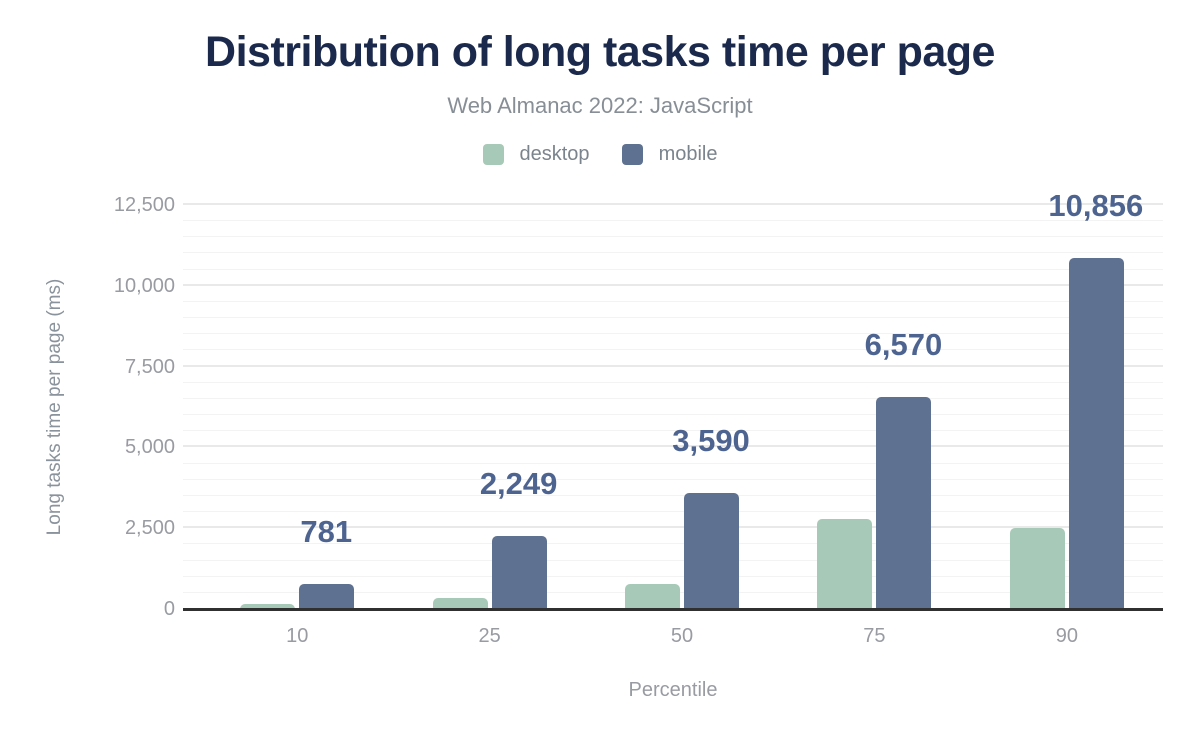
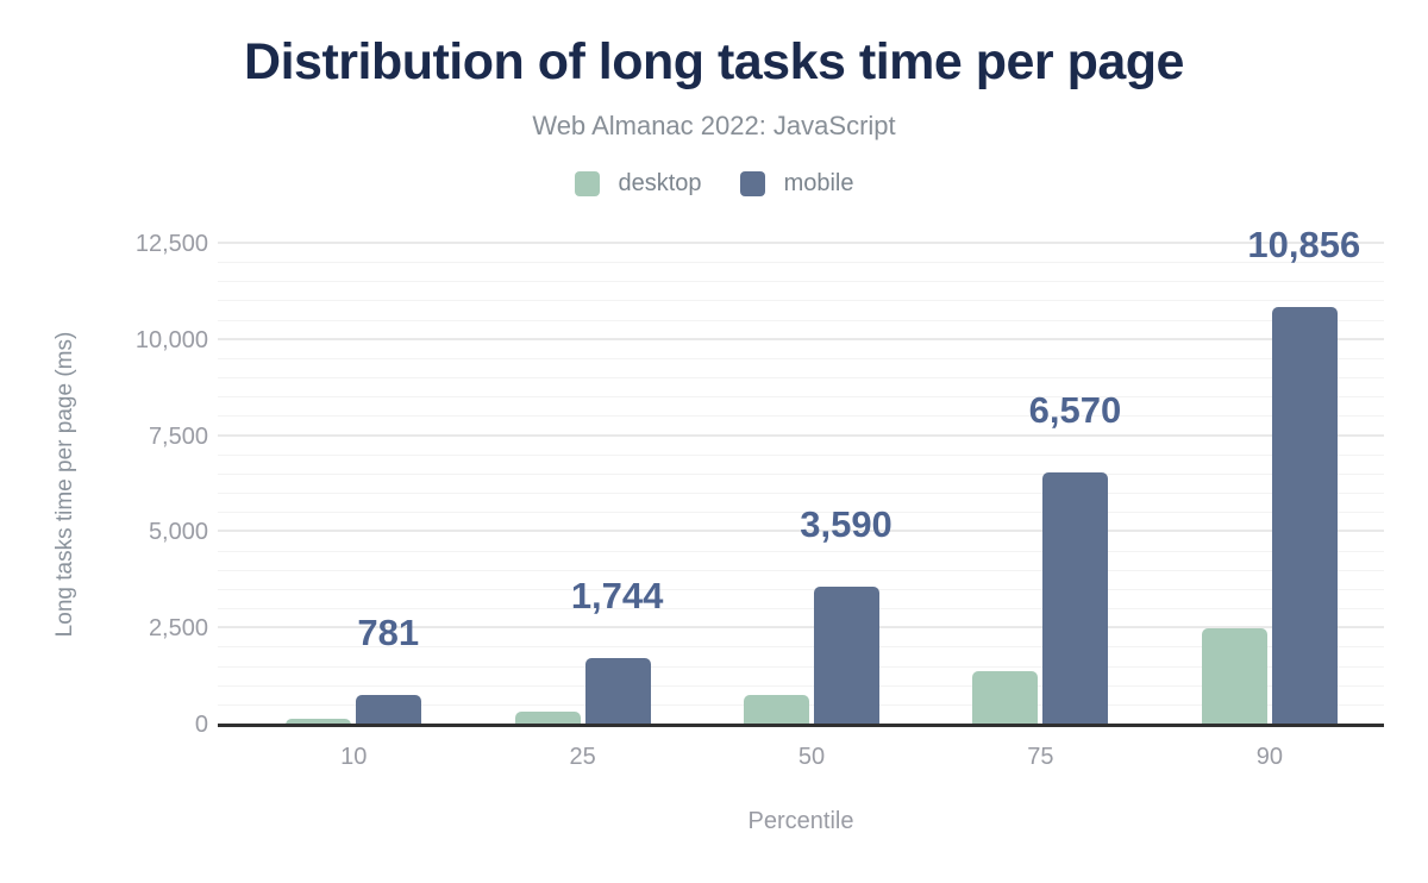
mobile/25: 2,249 -> 1,744
desktop/75: 2800 -> 1400
